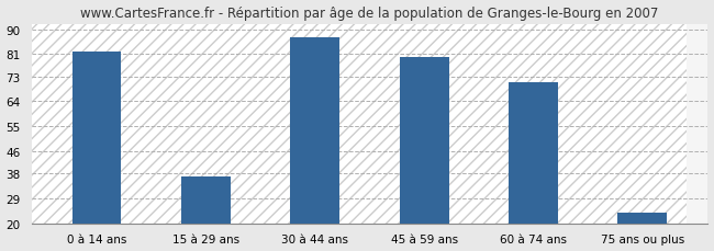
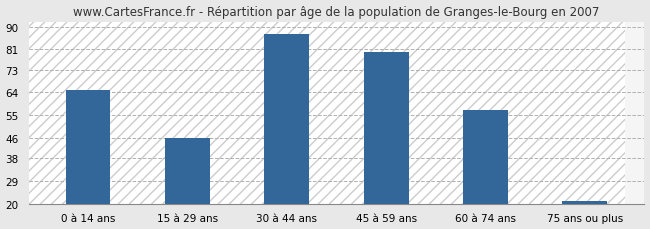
0 à 14 ans: 82 -> 65
15 à 29 ans: 37 -> 46
60 à 74 ans: 71 -> 57
75 ans ou plus: 24 -> 21
